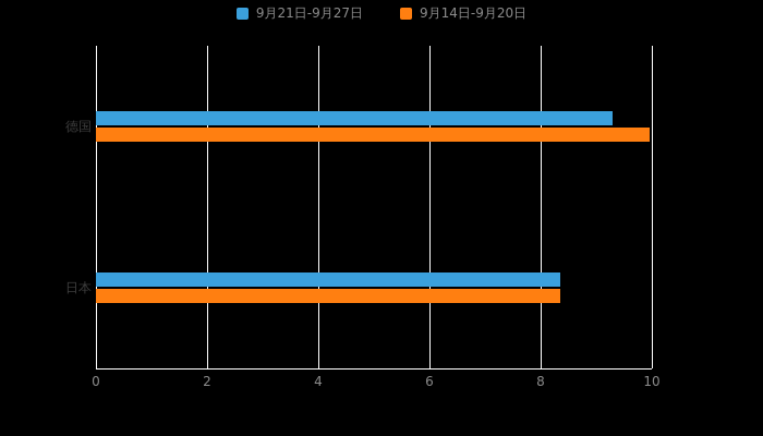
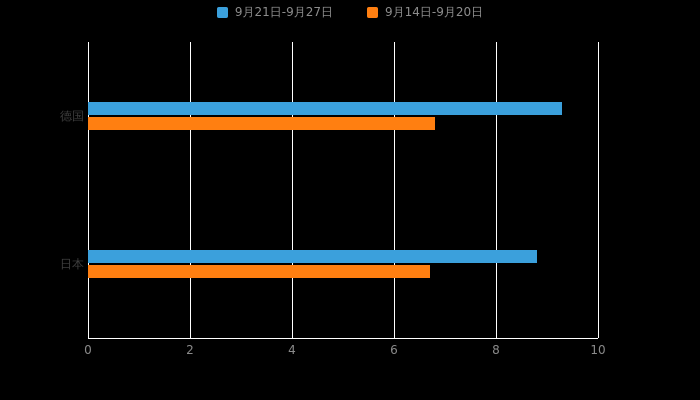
9月14日-9月20日/德国: 10.0 -> 6.8
9月21日-9月27日/日本: 8.3 -> 8.8
9月14日-9月20日/日本: 8.3 -> 6.7
